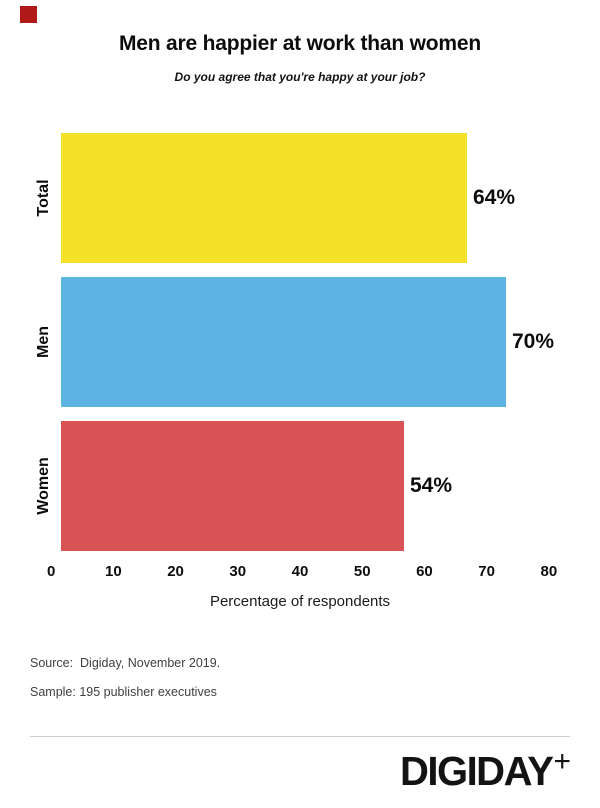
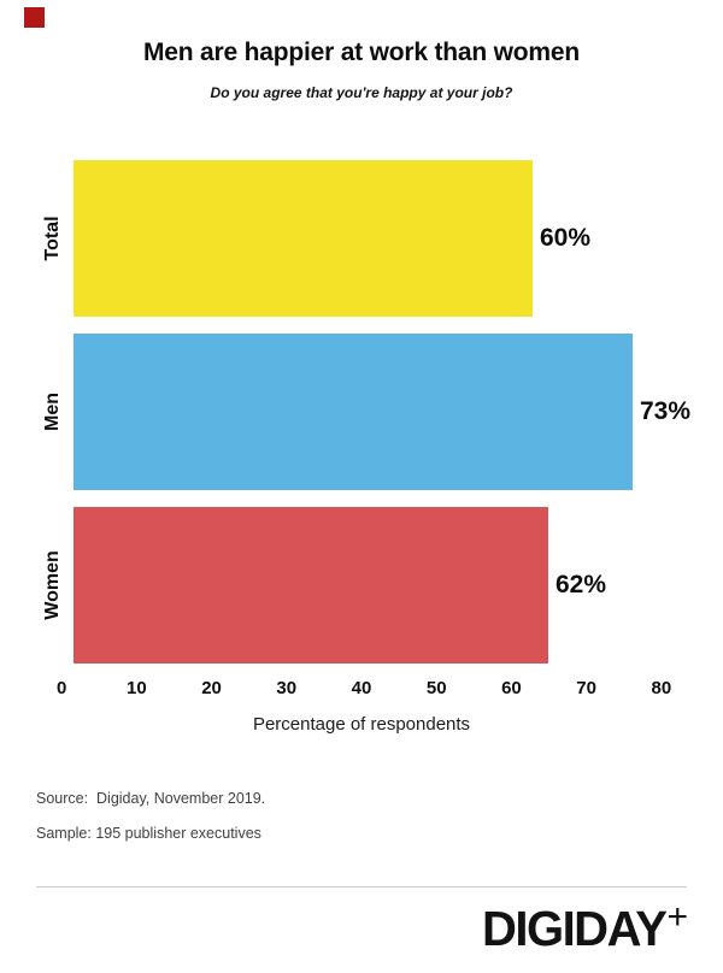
Total: 64% -> 60%
Men: 70% -> 73%
Women: 54% -> 62%
